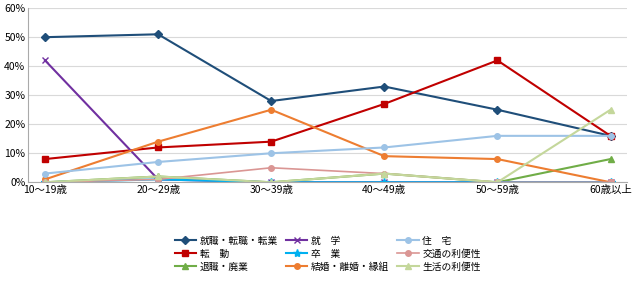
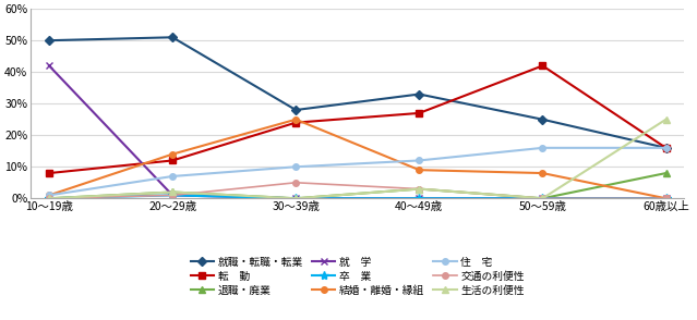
住 宅/10～19歳: 3% -> 1%
転 動/30～39歳: 14% -> 24%
